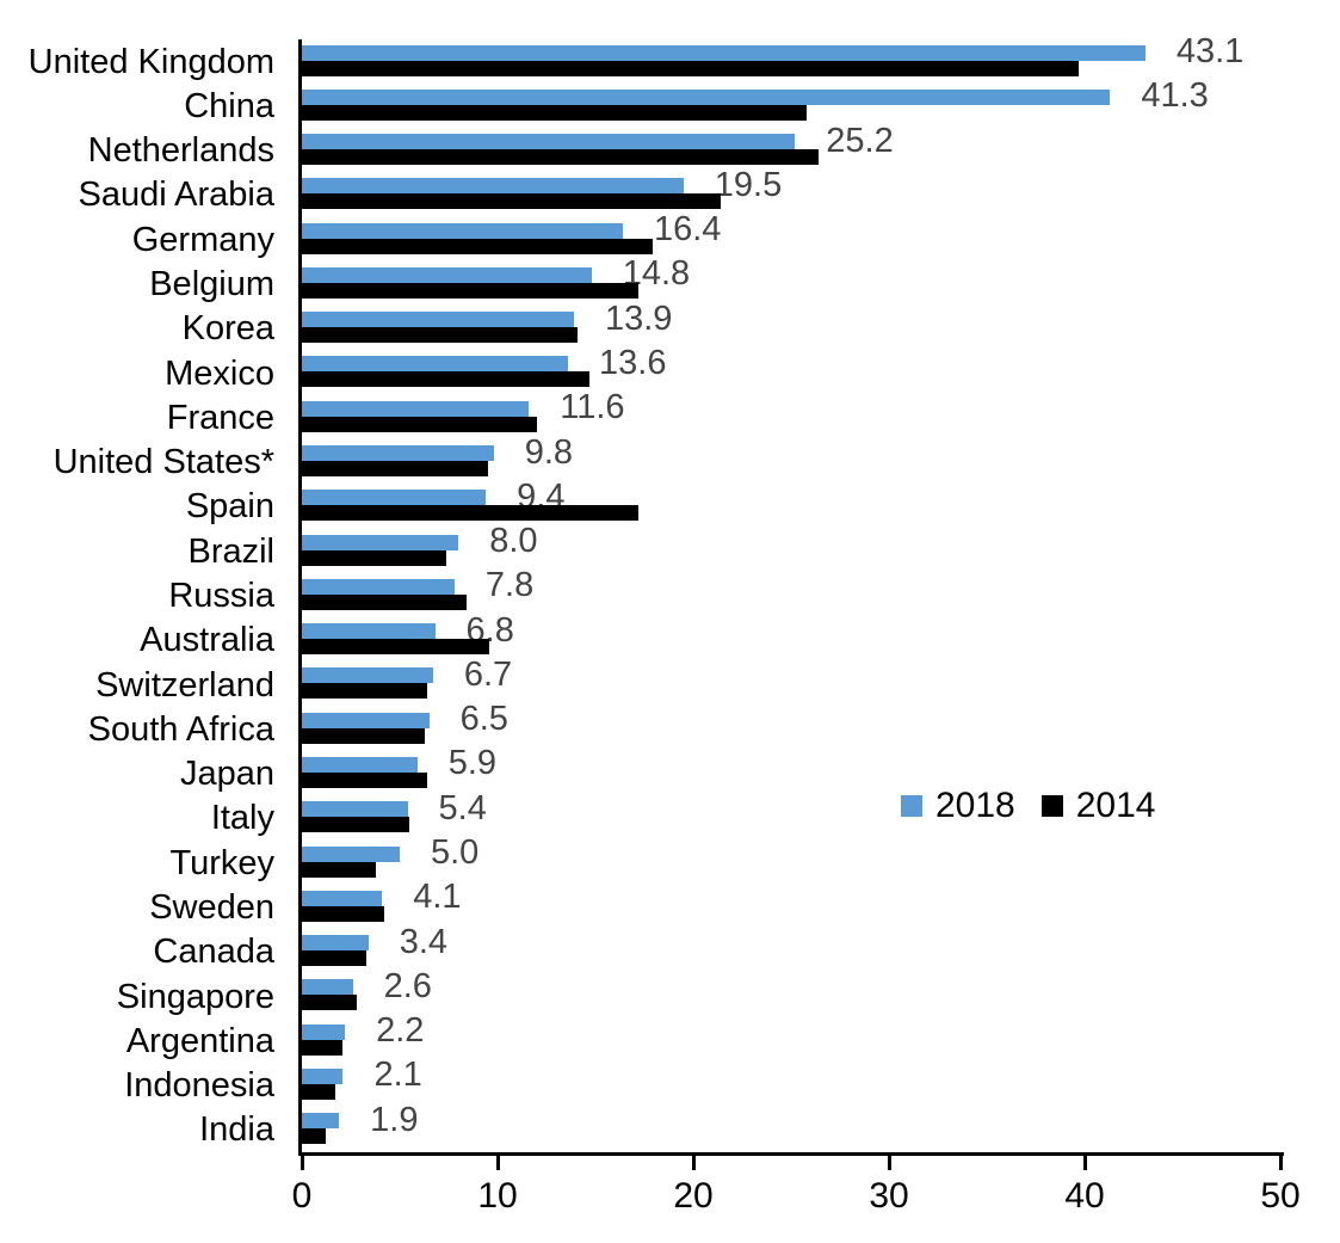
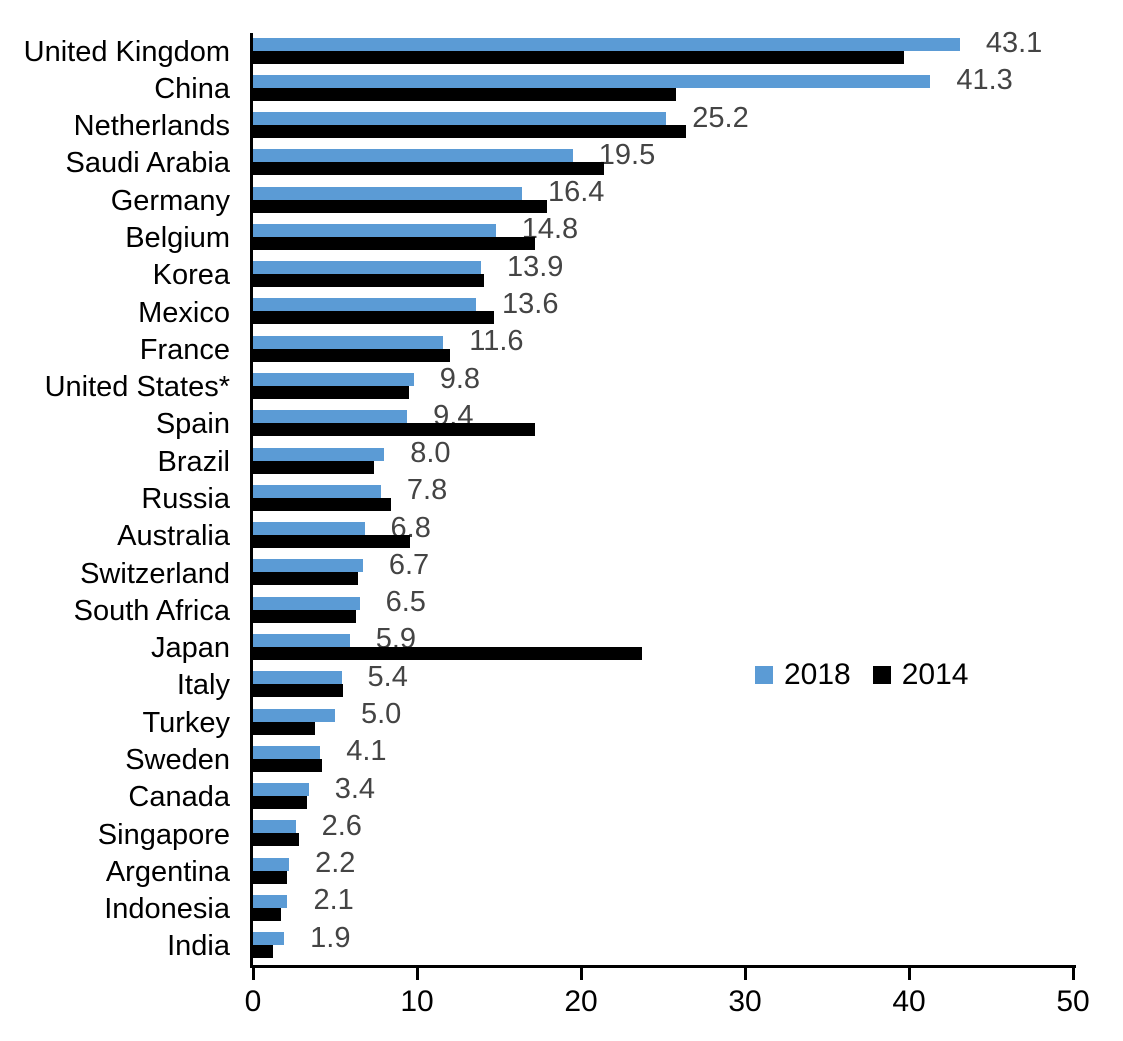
2014/Japan: 6.4 -> 23.7
